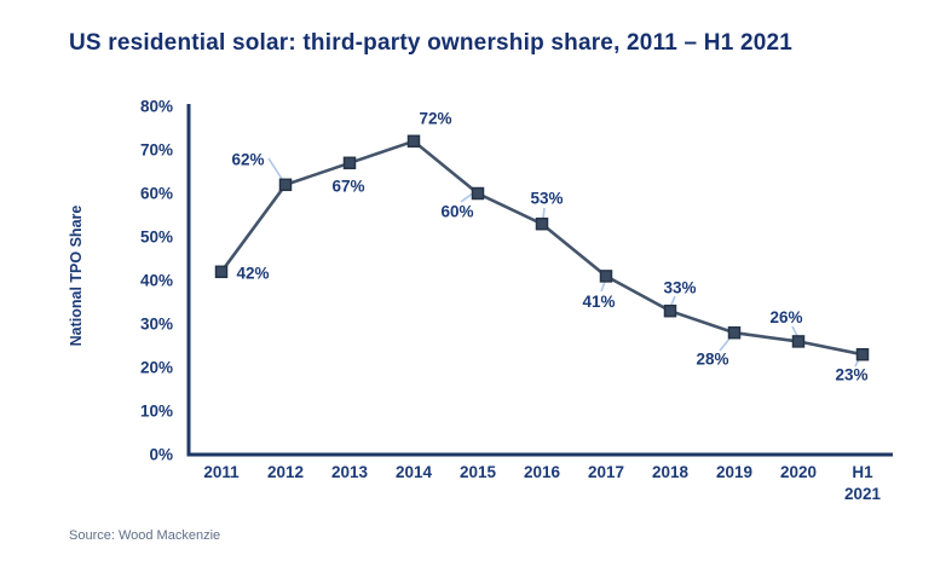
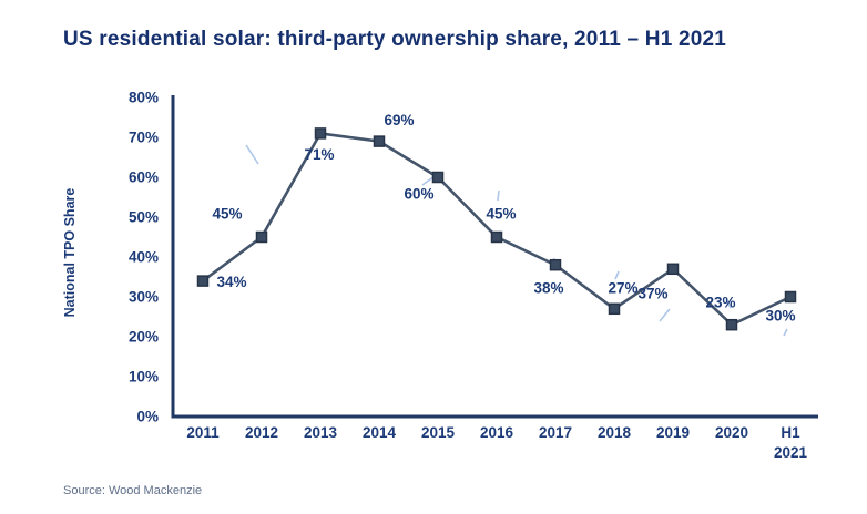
2011: 42% -> 34%
2012: 62% -> 45%
2013: 67% -> 71%
2014: 72% -> 69%
2016: 53% -> 45%
2017: 41% -> 38%
2018: 33% -> 27%
2019: 28% -> 37%
2020: 26% -> 23%
H1 2021: 23% -> 30%
